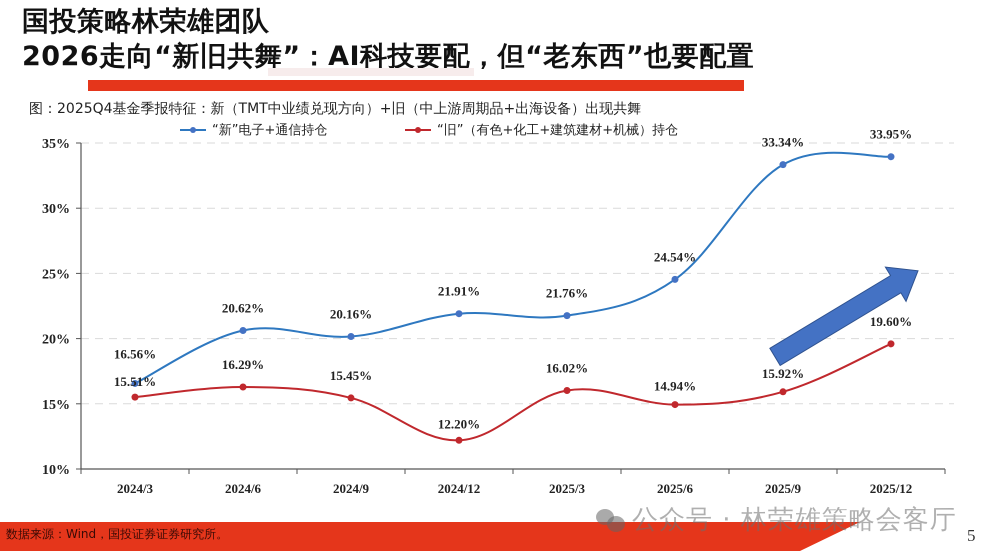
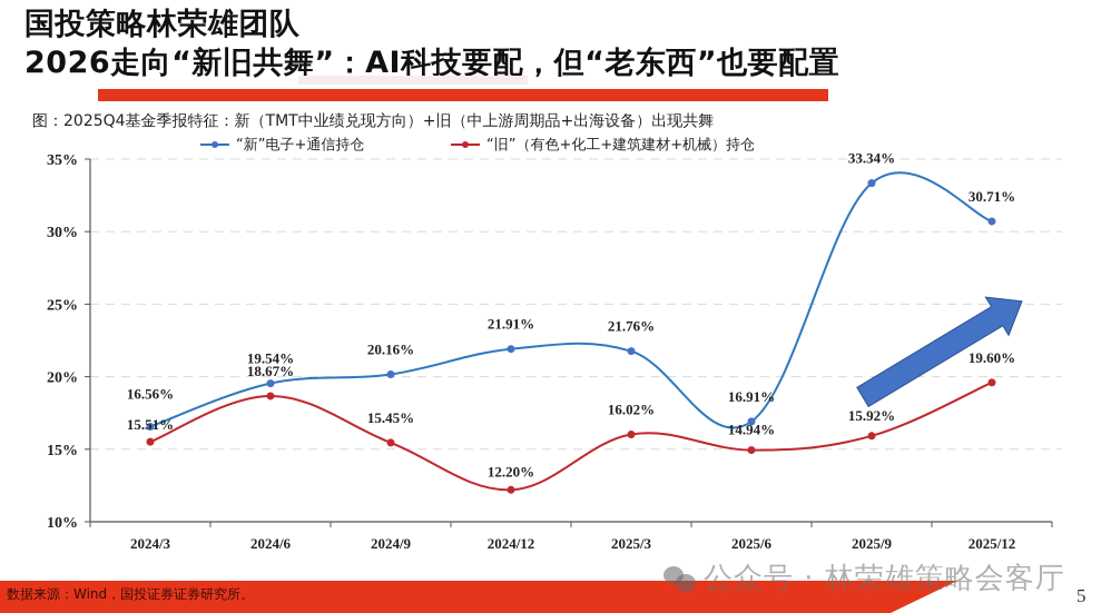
“新”电子+通信持仓/2024/6: 20.62% -> 19.54%
“旧”（有色+化工+建筑建材+机械）持仓/2024/6: 16.29% -> 18.67%
“新”电子+通信持仓/2025/6: 24.54% -> 16.91%
“新”电子+通信持仓/2025/12: 33.95% -> 30.71%
